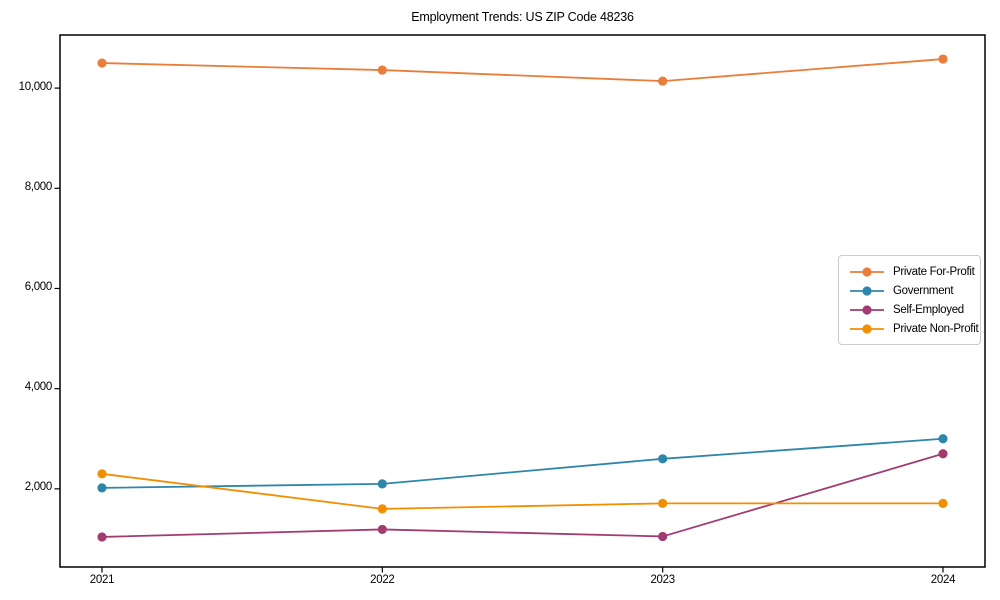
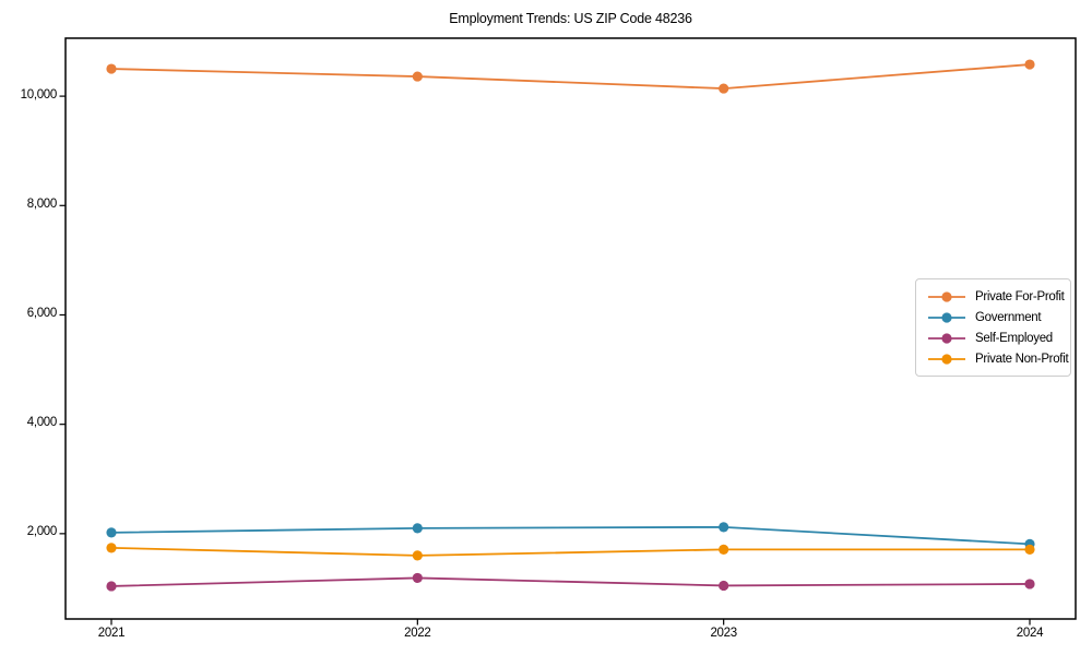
Private Non-Profit/2021: 2300 -> 1700
Government/2023: 2600 -> 2100
Government/2024: 3000 -> 1800
Self-Employed/2024: 2700 -> 1100
